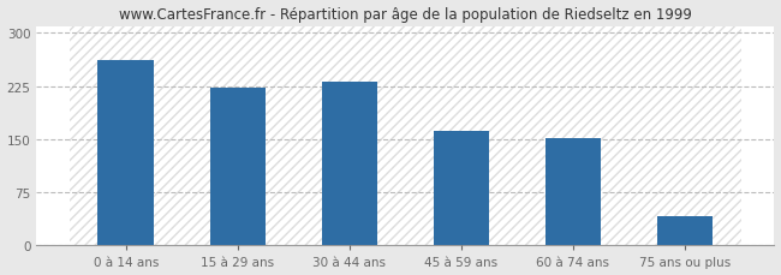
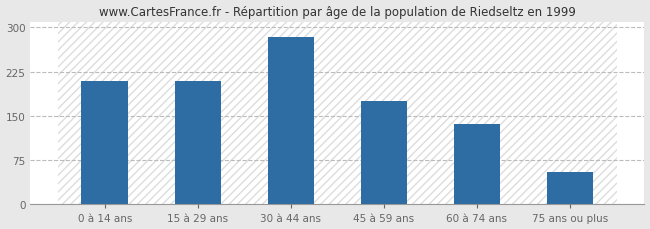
0 à 14 ans: 262 -> 210
15 à 29 ans: 222 -> 209
30 à 44 ans: 232 -> 283
45 à 59 ans: 162 -> 175
60 à 74 ans: 152 -> 136
75 ans ou plus: 42 -> 55
